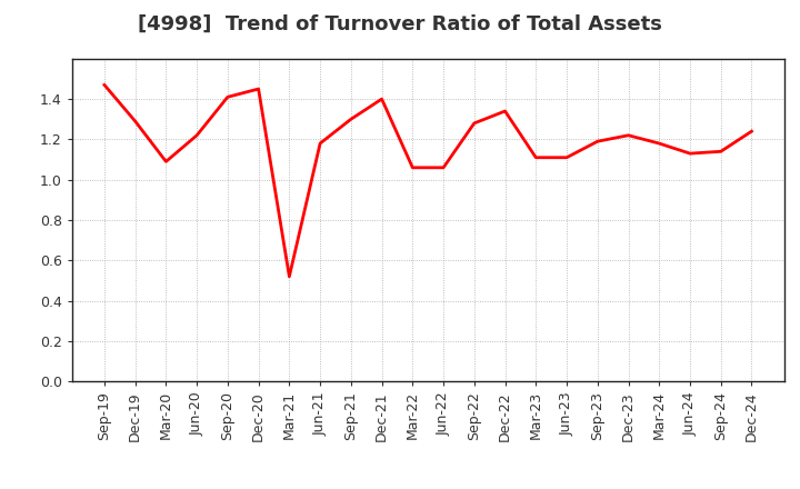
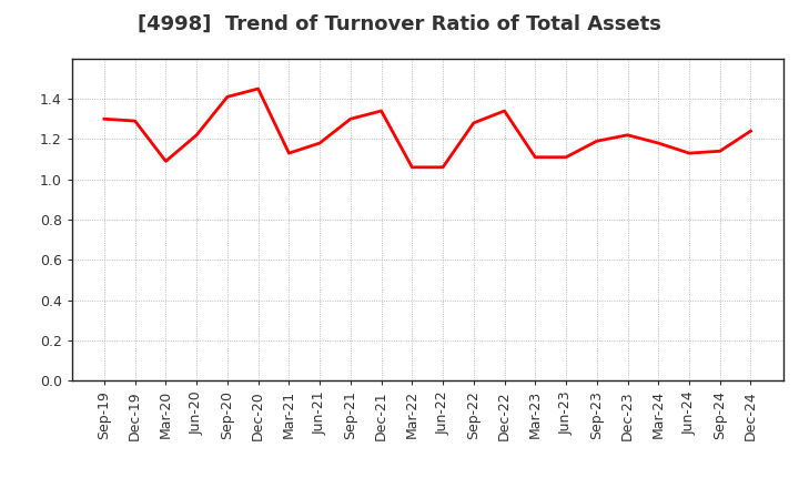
Sep-19: 1.47 -> 1.30
Mar-21: 0.52 -> 1.13
Dec-21: 1.40 -> 1.34
